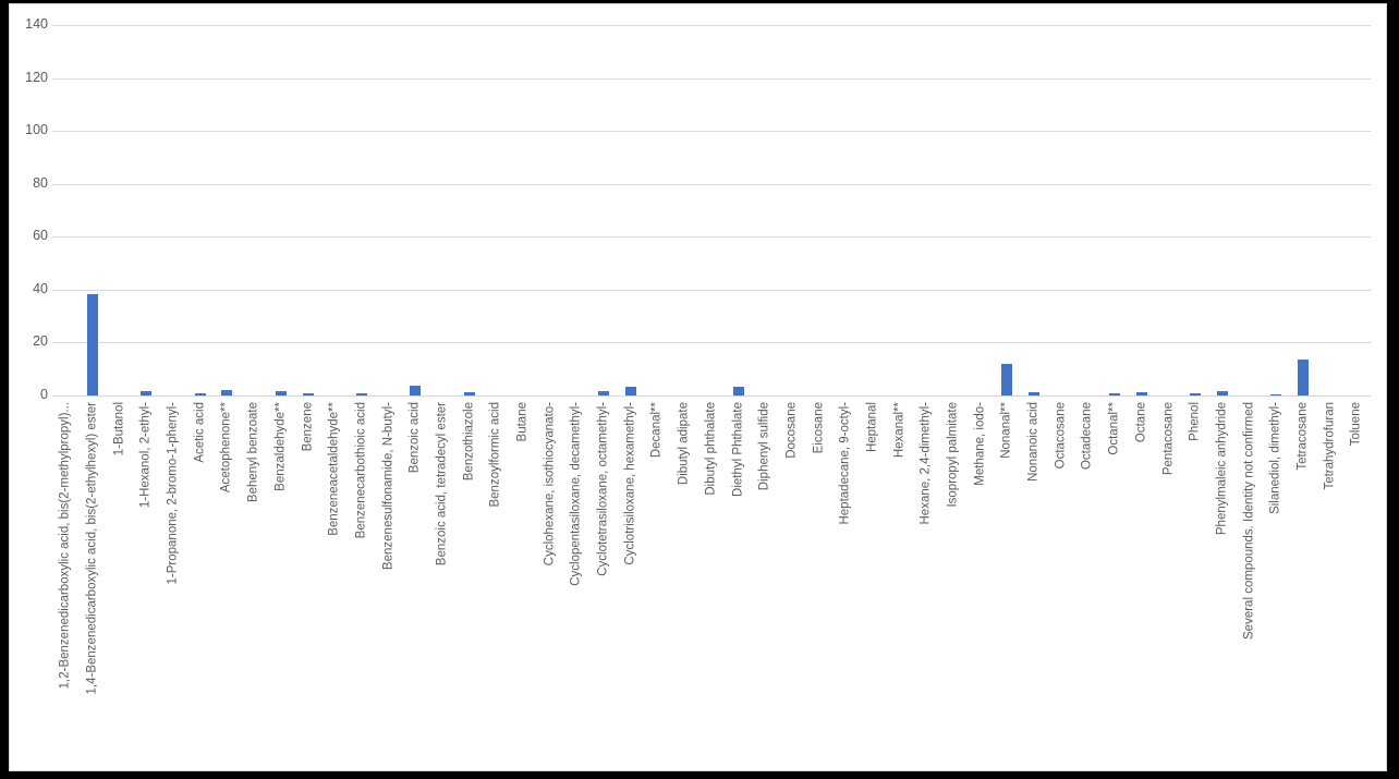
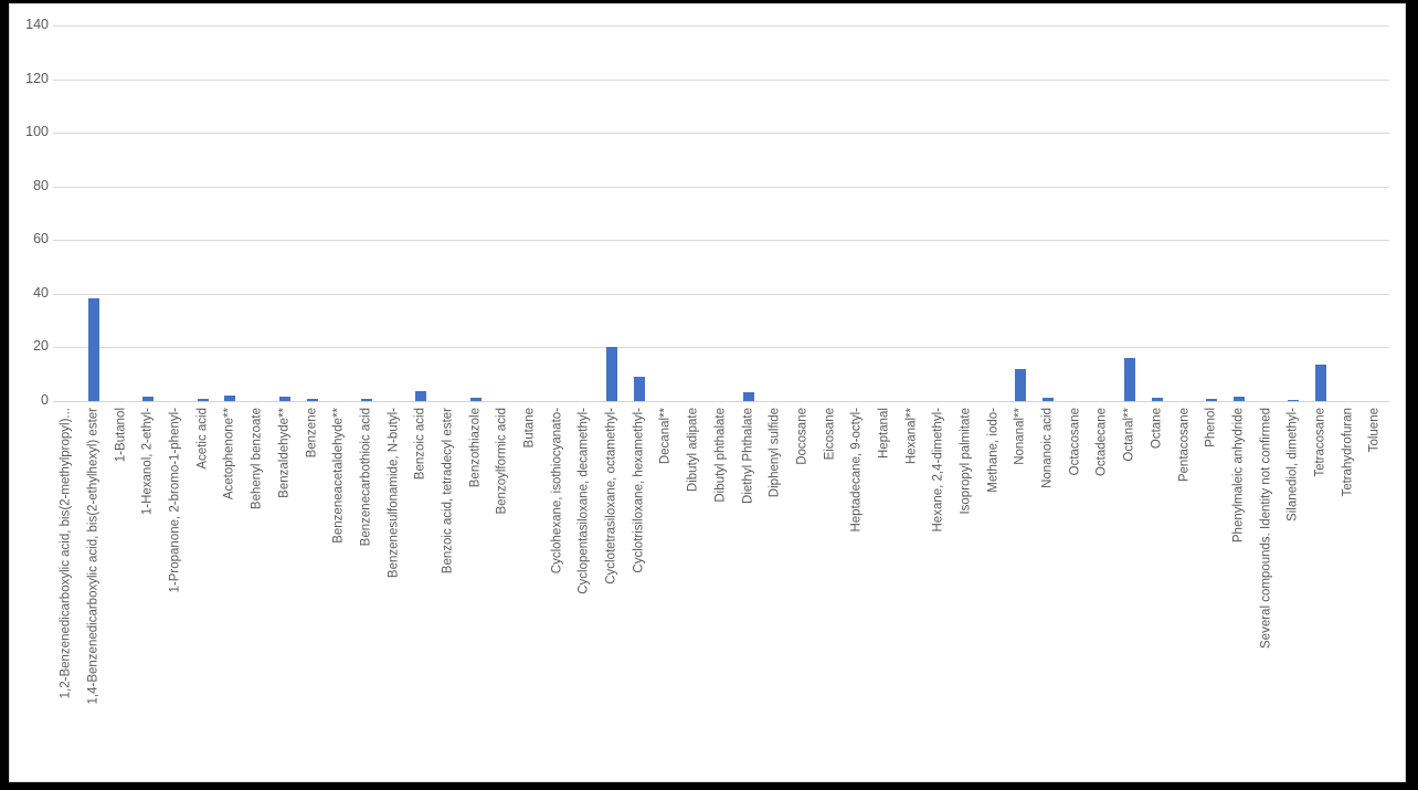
Cyclotetrasiloxane, octamethyl-: 2 -> 20
Cyclotrisiloxane, hexamethyl-: 3 -> 9
Octanal**: 1 -> 16
